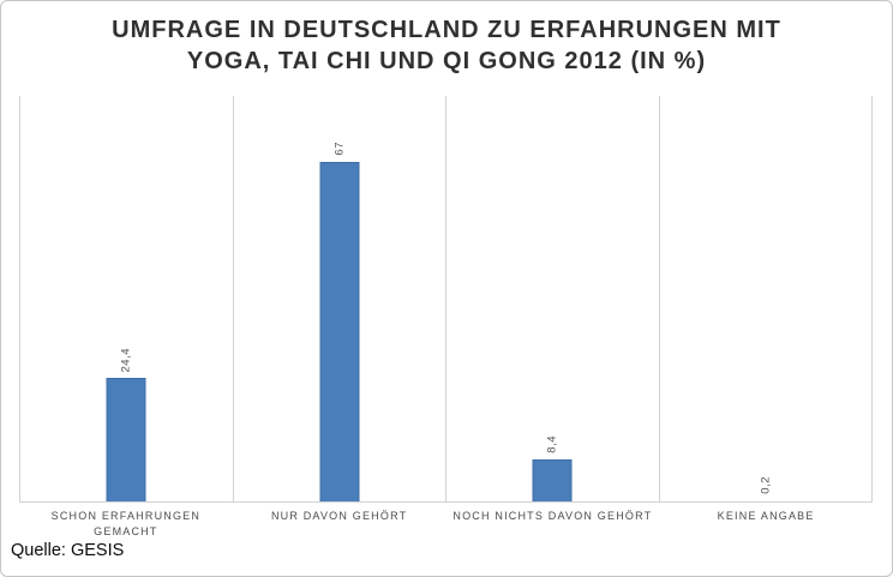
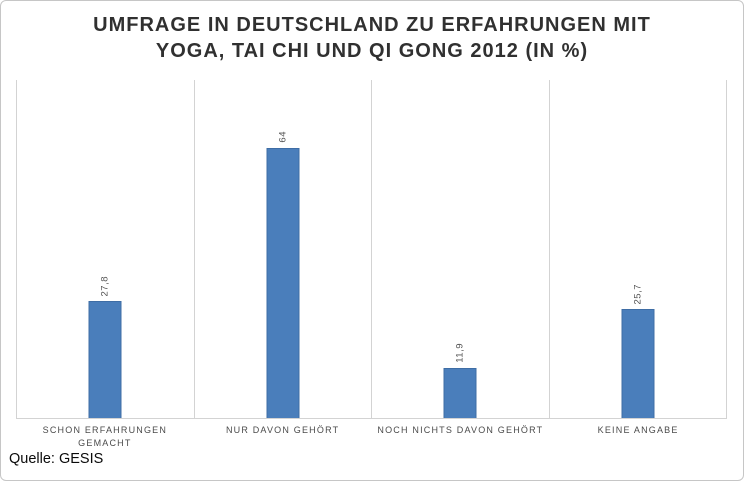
SCHON ERFAHRUNGEN GEMACHT: 24,4 -> 27,8
NUR DAVON GEHÖRT: 67 -> 64
NOCH NICHTS DAVON GEHÖRT: 8,4 -> 11,9
KEINE ANGABE: 0,2 -> 25,7
